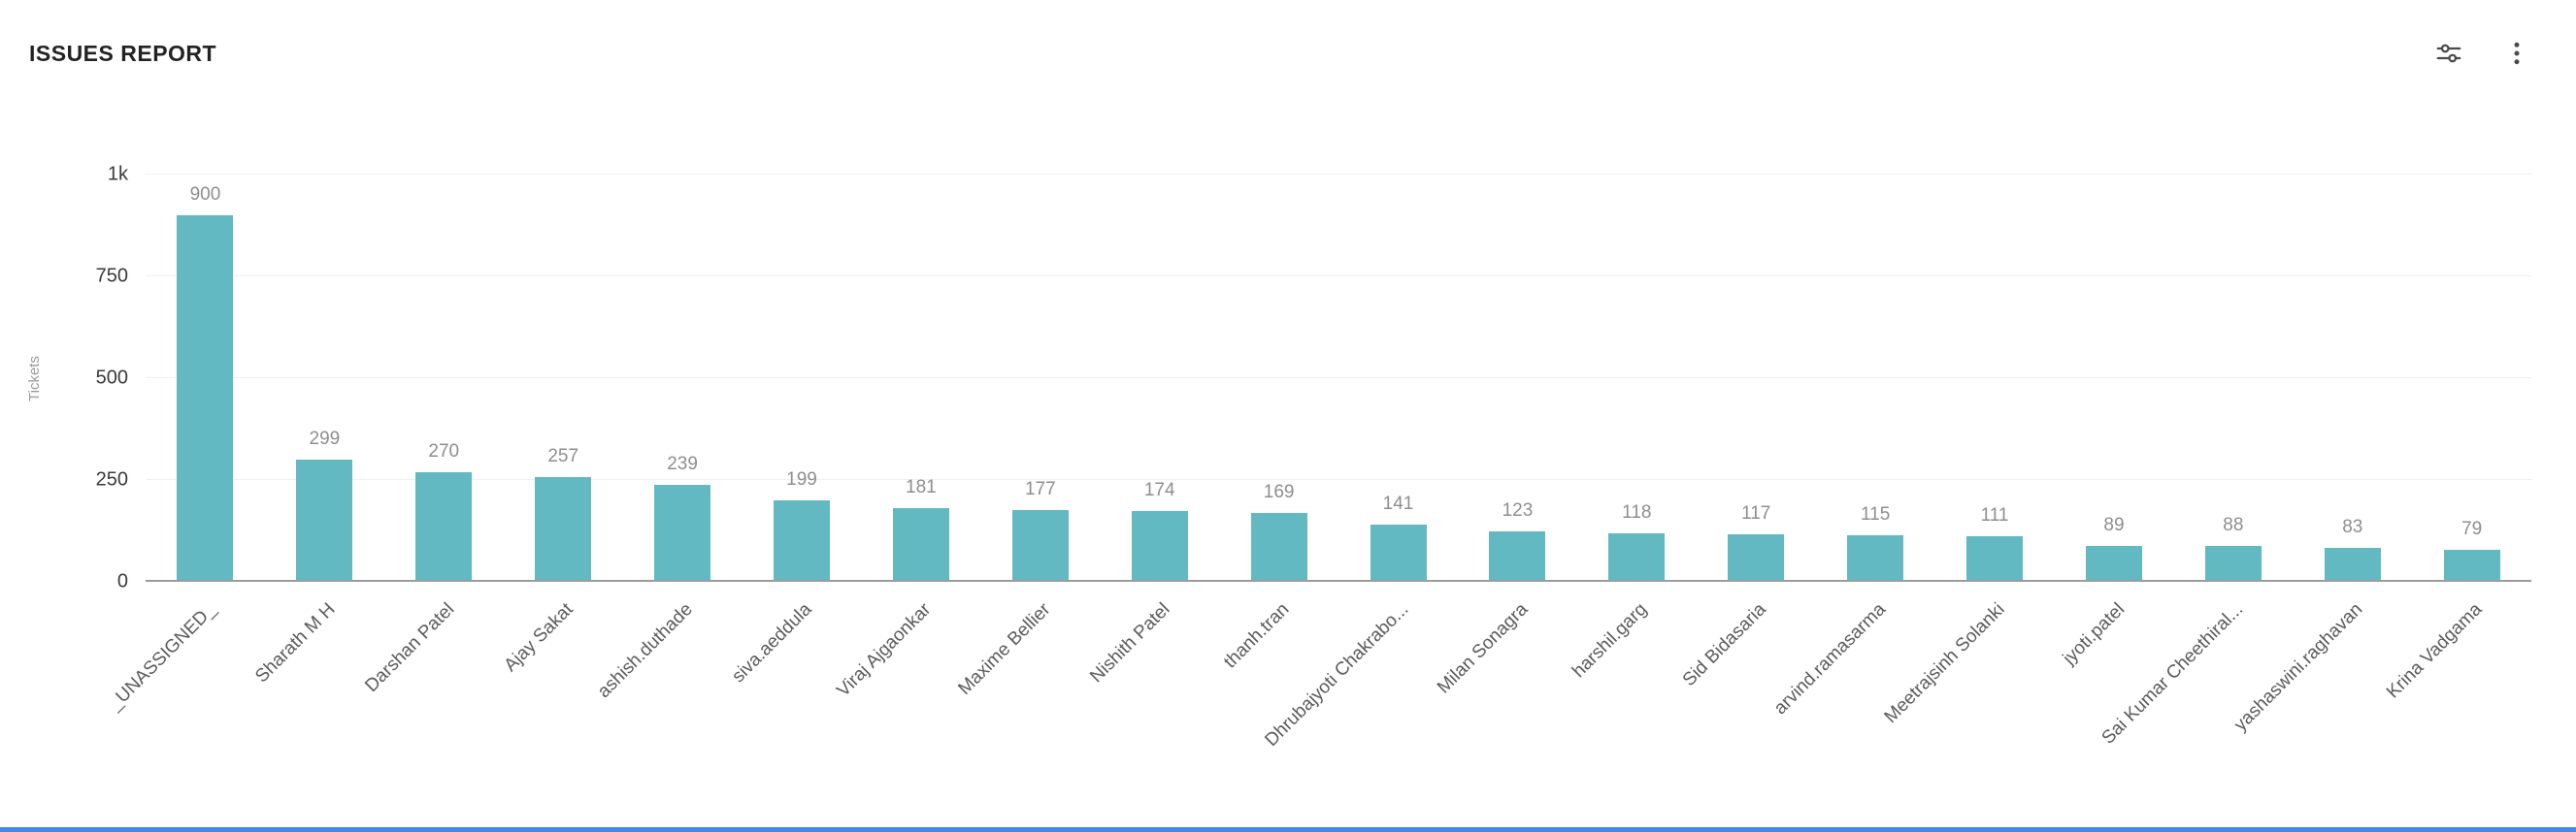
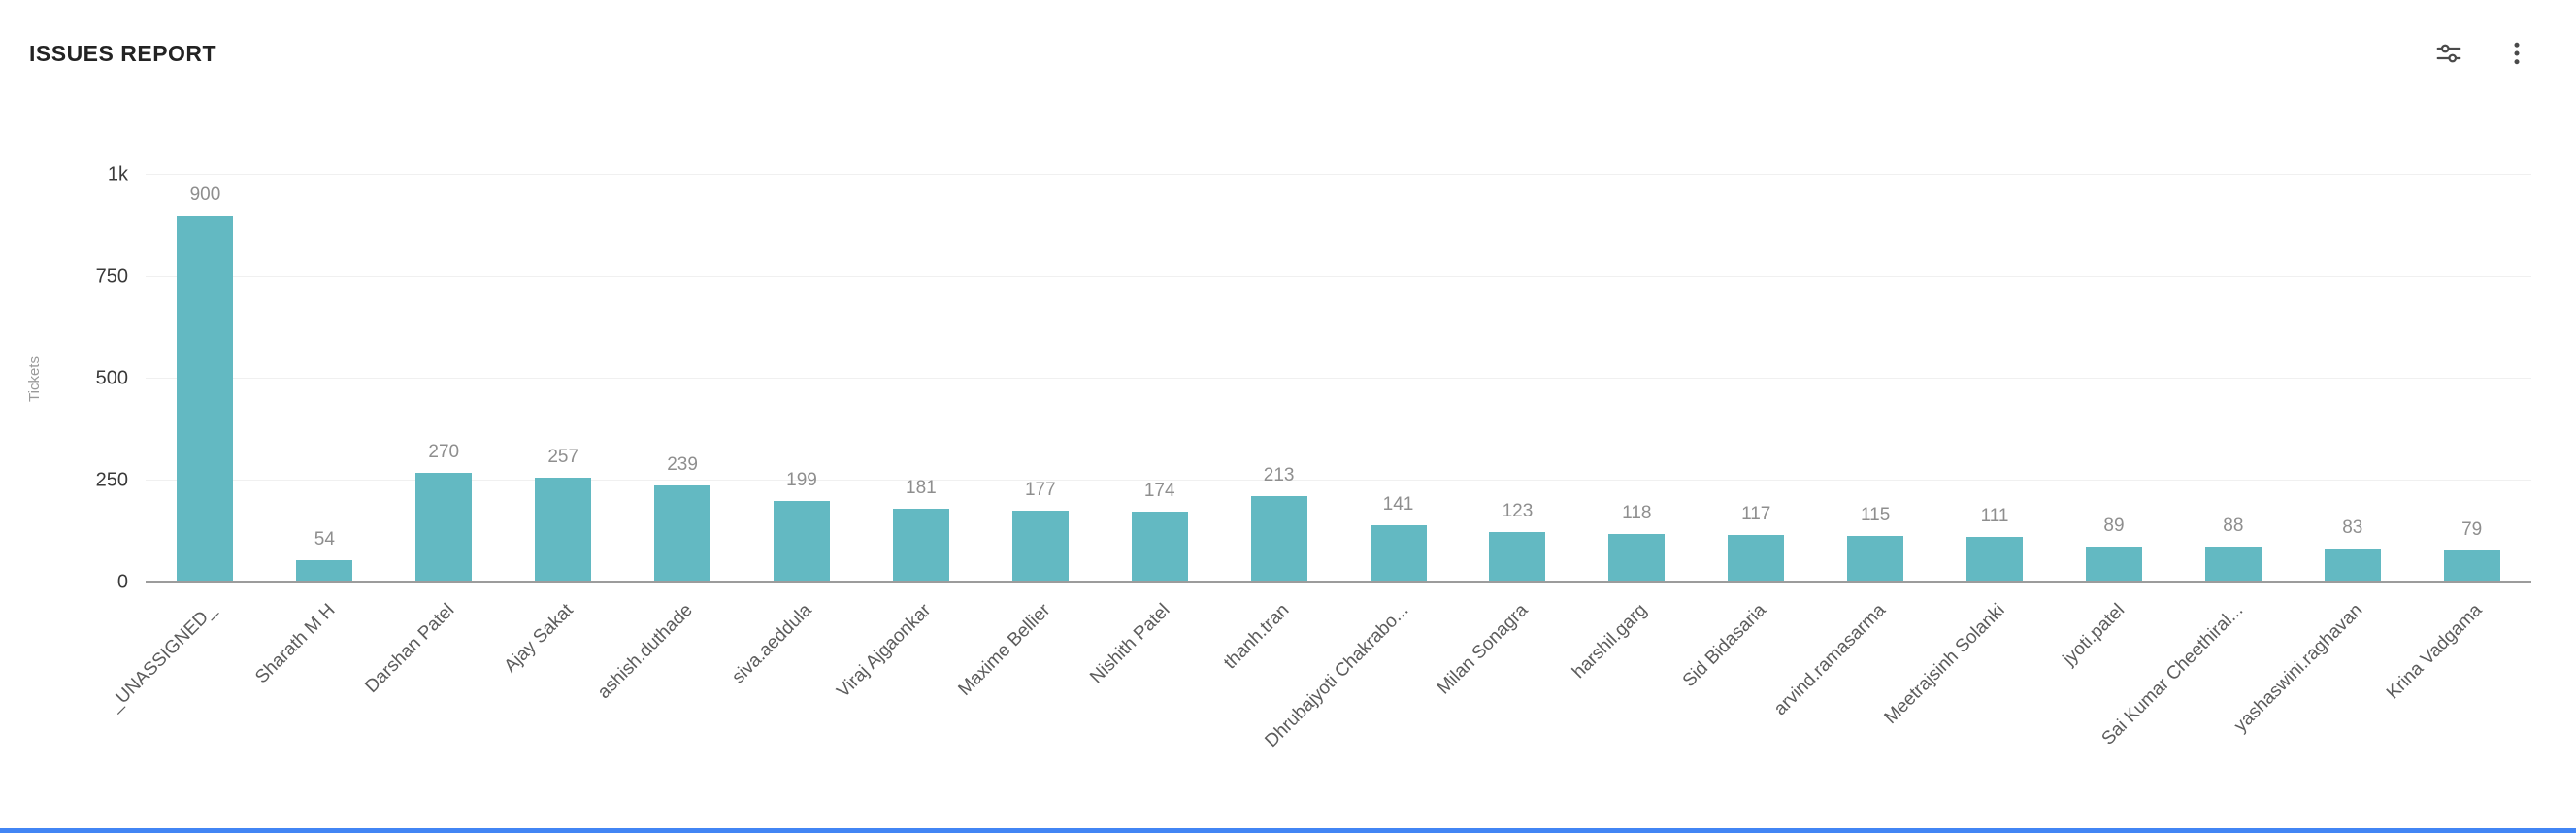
Sharath M H: 299 -> 54
thanh.tran: 169 -> 213
